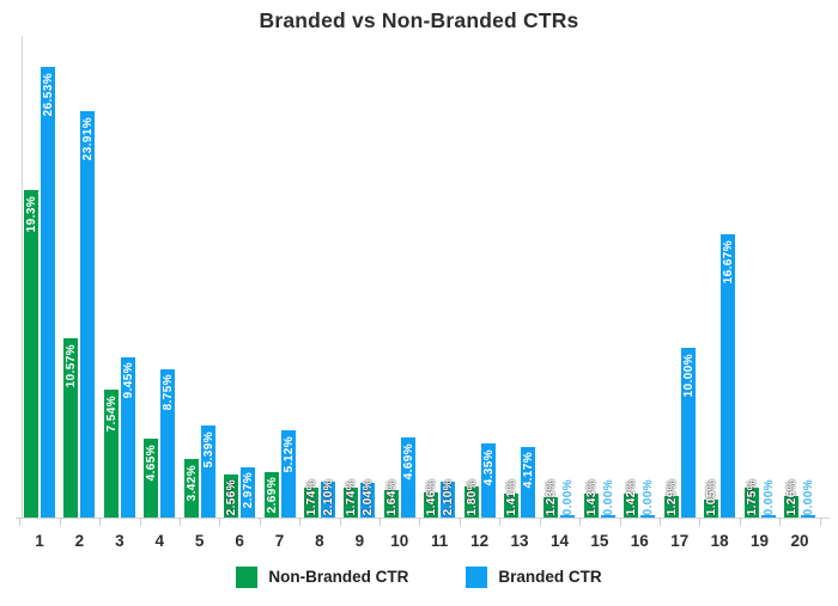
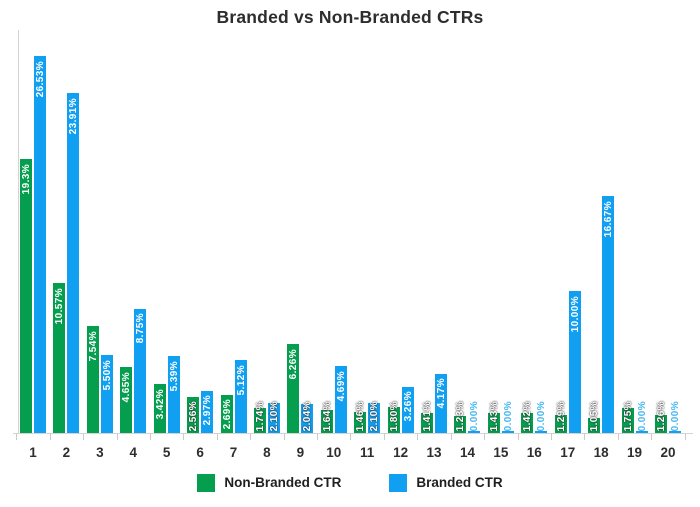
Branded CTR/3: 9.45% -> 5.50%
Non-Branded CTR/9: 1.74% -> 6.26%
Branded CTR/12: 4.35% -> 3.26%
